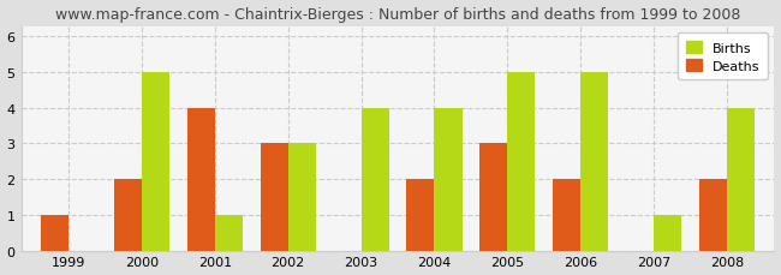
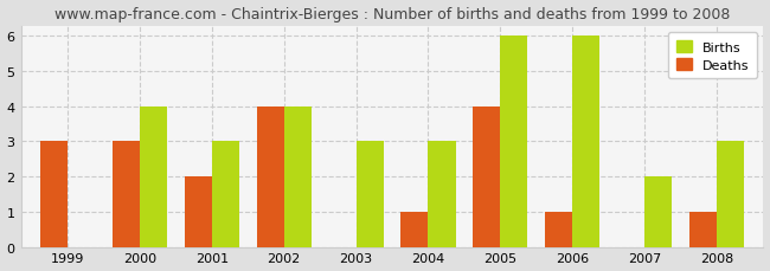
Deaths/1999: 1 -> 3
Deaths/2000: 2 -> 3
Births/2000: 5 -> 4
Deaths/2001: 4 -> 2
Births/2001: 1 -> 3
Deaths/2002: 3 -> 4
Births/2002: 3 -> 4
Births/2003: 4 -> 3
Deaths/2004: 2 -> 1
Births/2004: 4 -> 3
Deaths/2005: 3 -> 4
Births/2005: 5 -> 6
Deaths/2006: 2 -> 1
Births/2006: 5 -> 6
Births/2007: 1 -> 2
Deaths/2008: 2 -> 1
Births/2008: 4 -> 3
